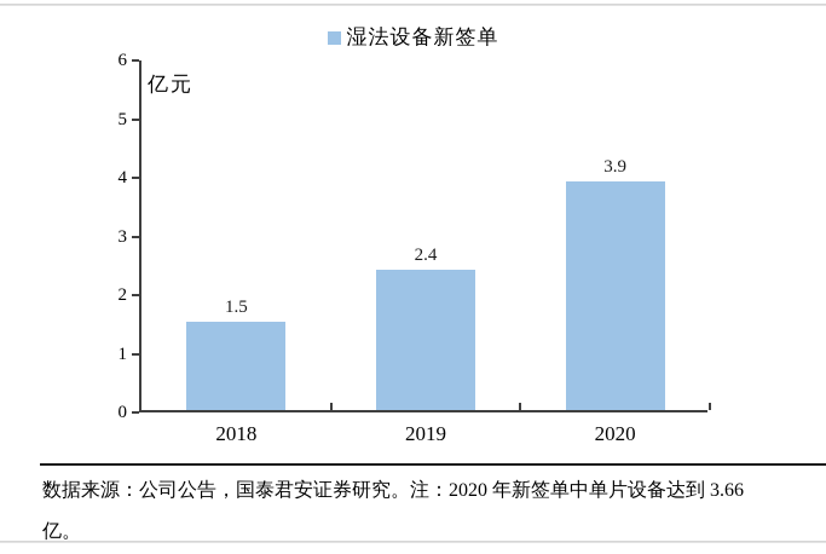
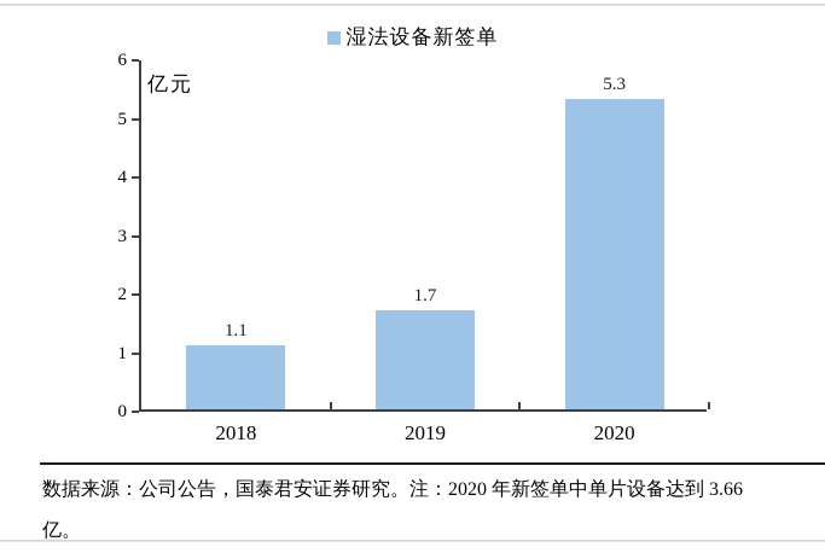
2018: 1.5 -> 1.1
2019: 2.4 -> 1.7
2020: 3.9 -> 5.3
